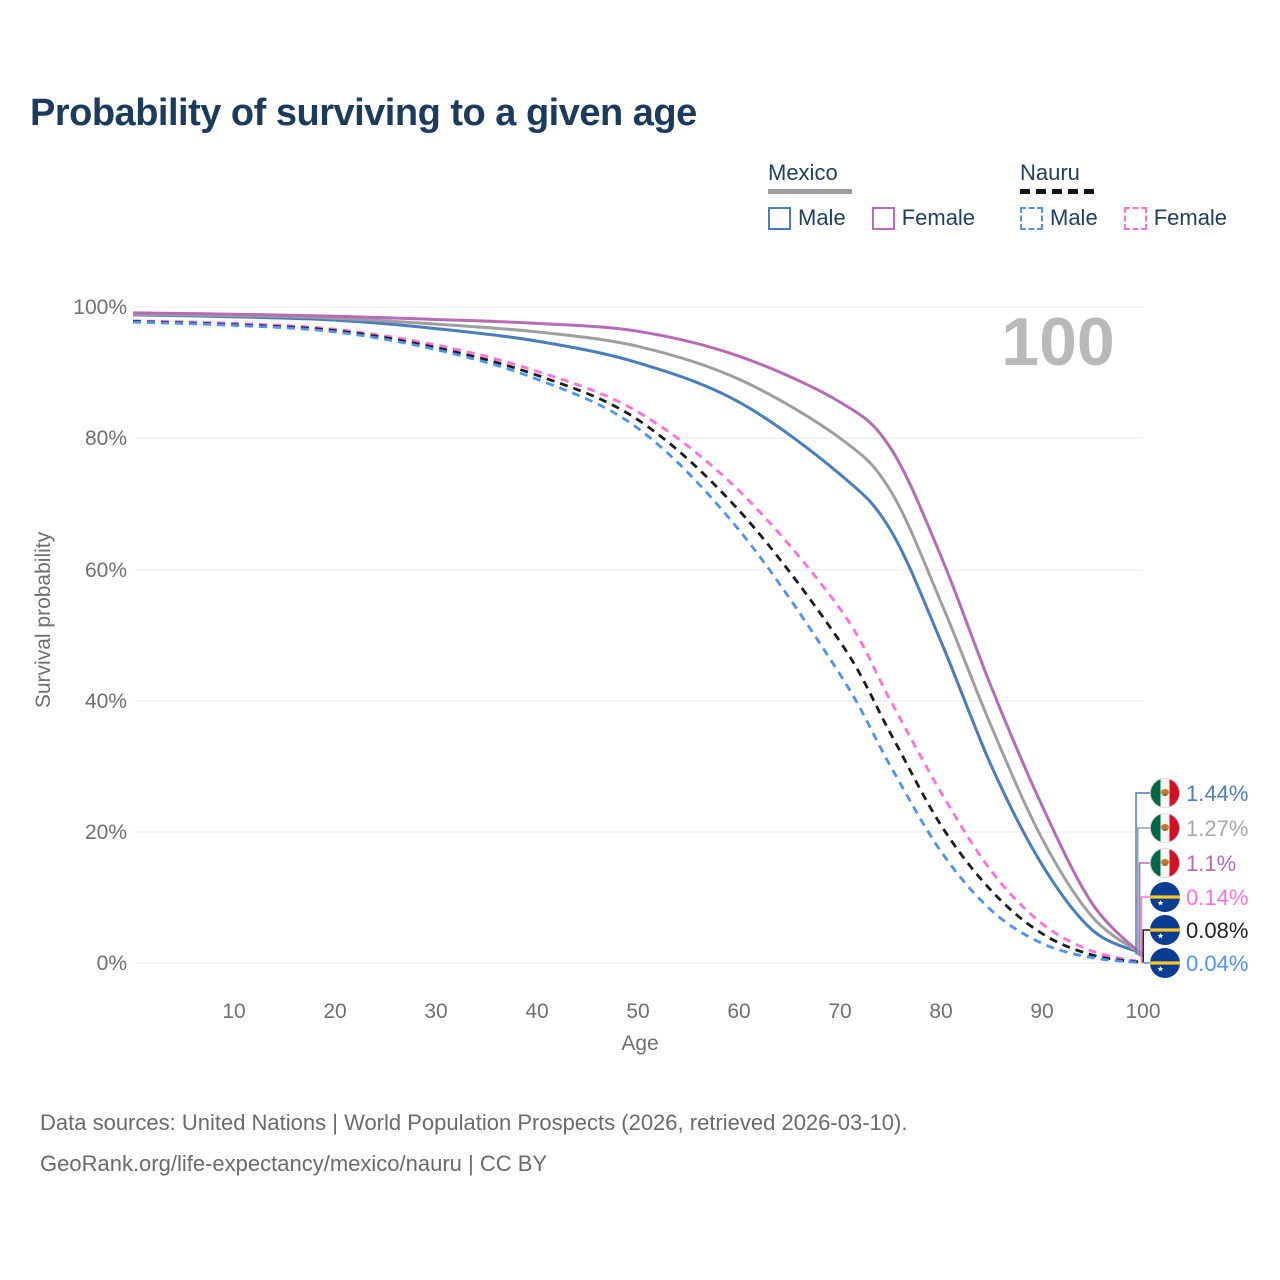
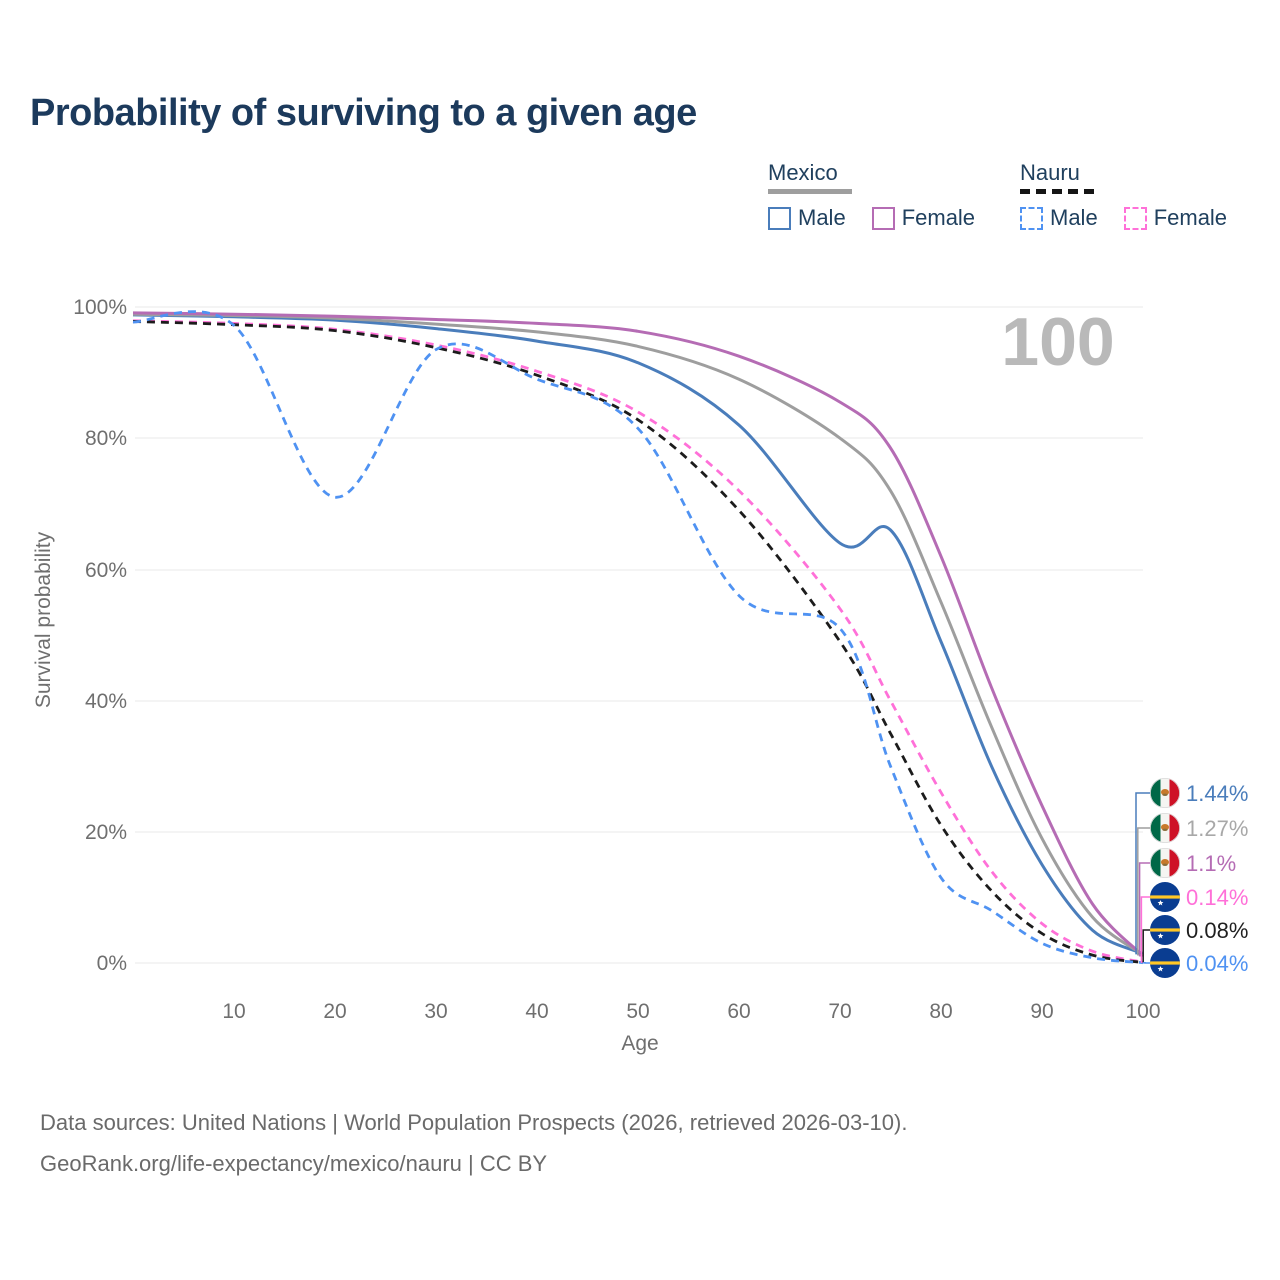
Nauru Male/20: 96% -> 71%
Mexico Male/60: 86% -> 82%
Nauru Male/60: 66% -> 56%
Mexico Male/70: 74% -> 64%
Nauru Male/70: 44% -> 51%
Nauru Male/80: 17% -> 13%
